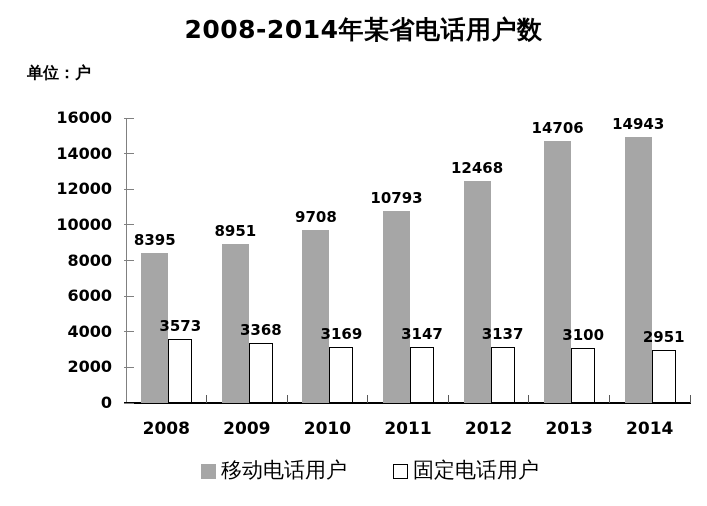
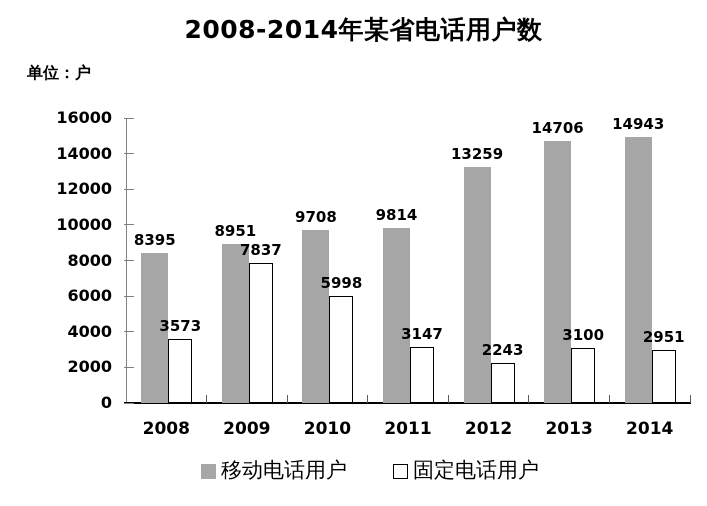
固定电话用户/2009: 3368 -> 7837
固定电话用户/2010: 3169 -> 5998
移动电话用户/2011: 10793 -> 9814
移动电话用户/2012: 12468 -> 13259
固定电话用户/2012: 3137 -> 2243
